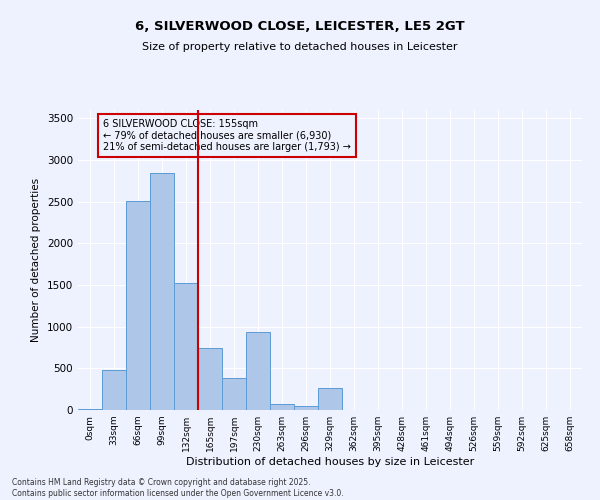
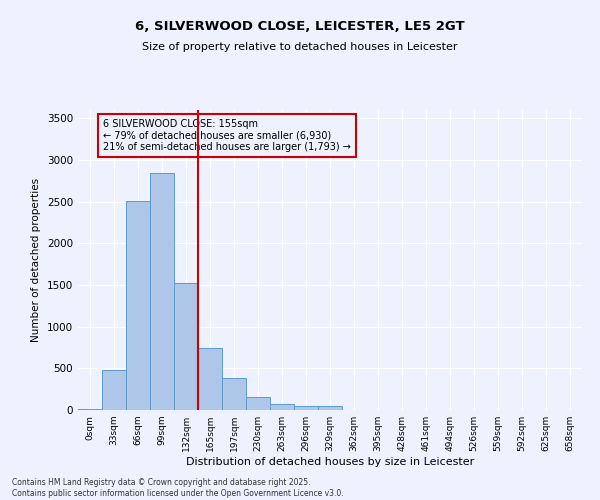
230sqm: 940 -> 160
329sqm: 260 -> 40
